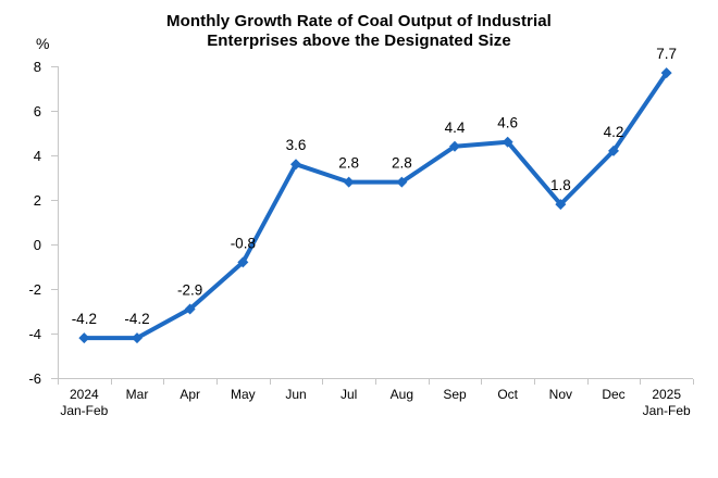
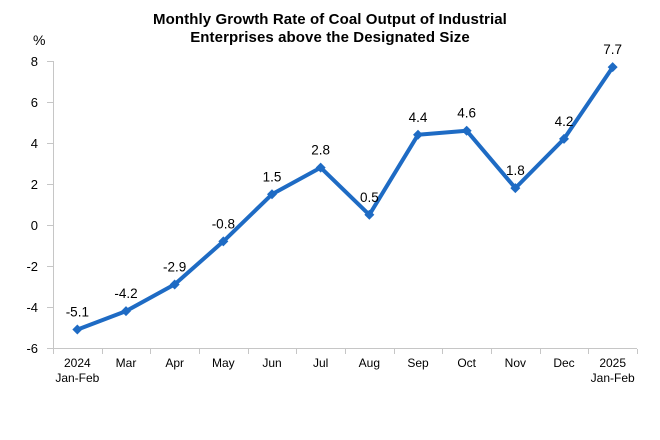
2024 Jan-Feb: -4.2 -> -5.1
Jun: 3.6 -> 1.5
Aug: 2.8 -> 0.5
